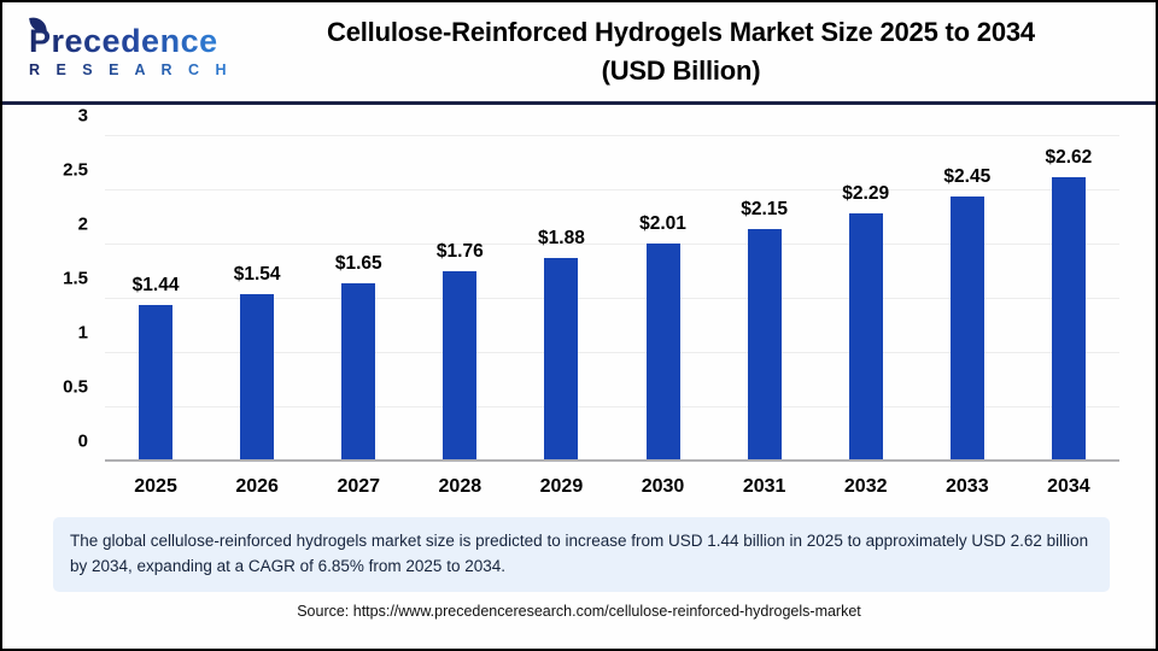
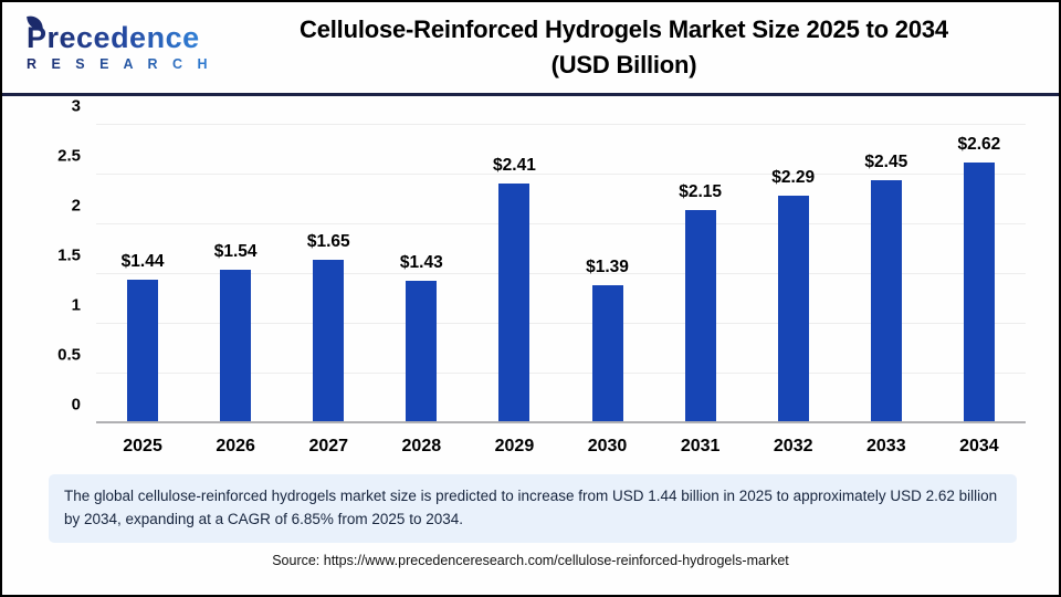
2028: $1.76 -> $1.43
2029: $1.88 -> $2.41
2030: $2.01 -> $1.39
